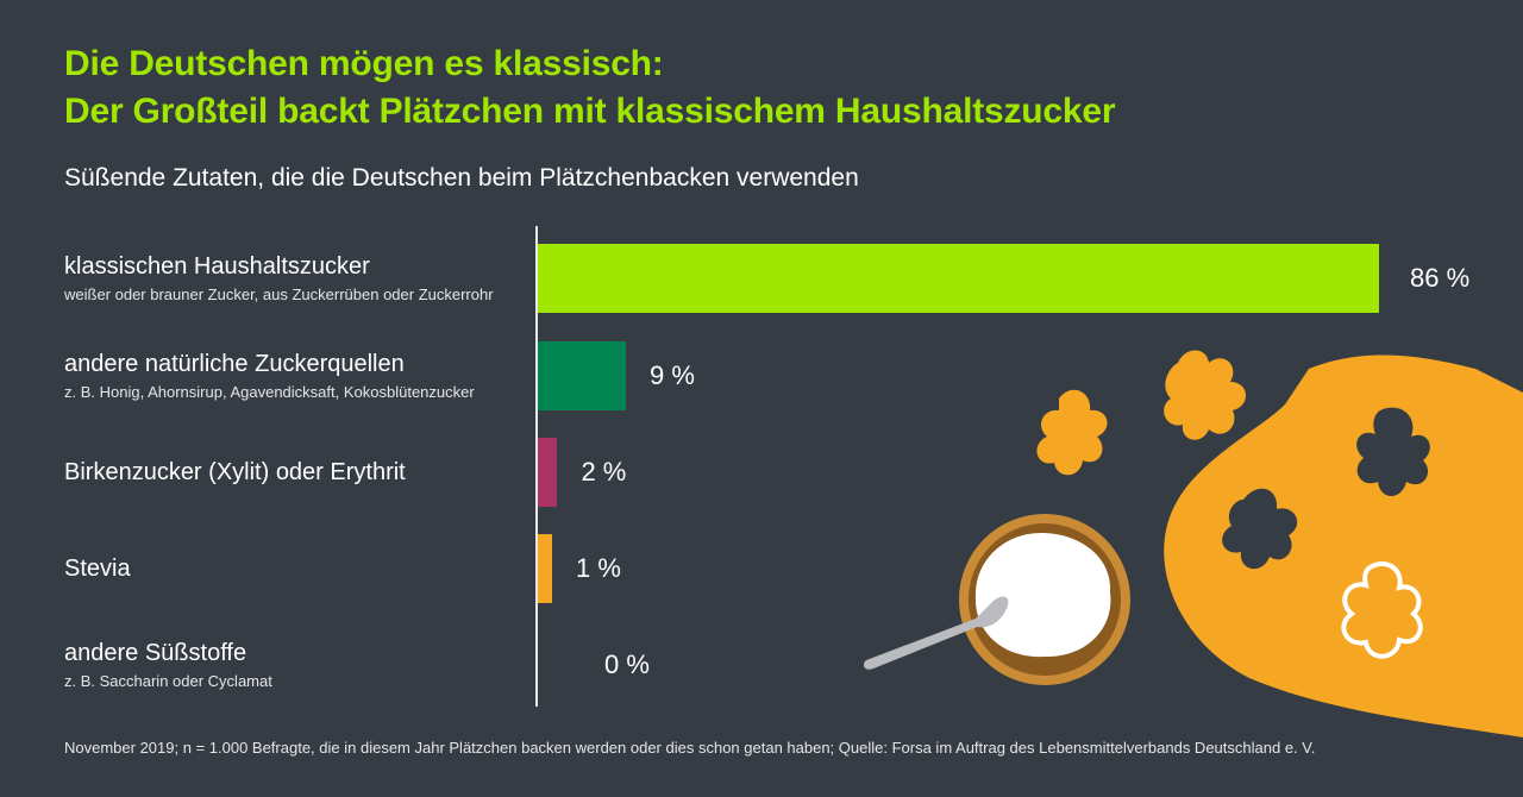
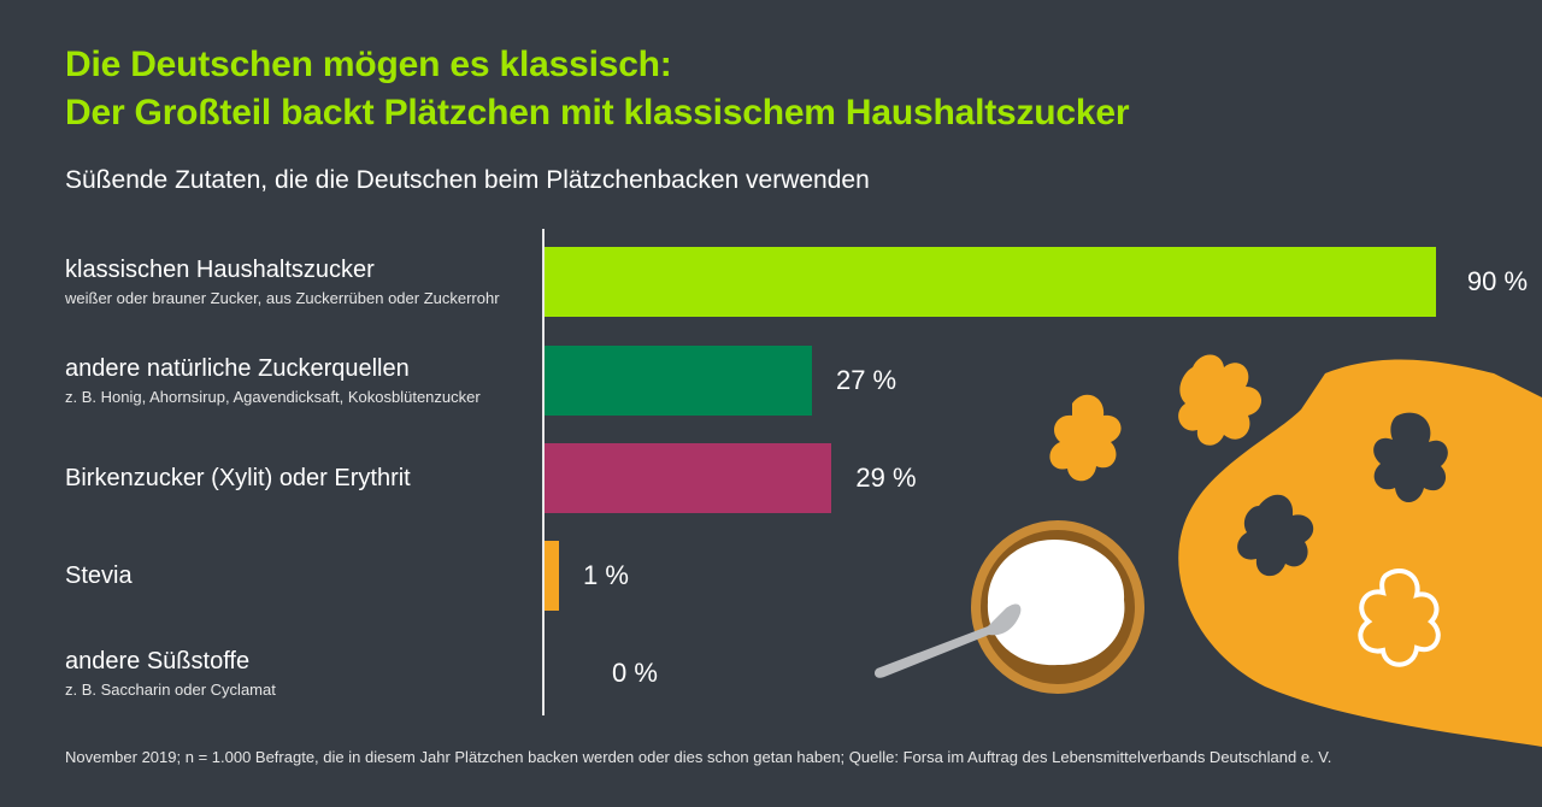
klassischen Haushaltszucker: 86 -> 90
andere natürliche Zuckerquellen: 9 -> 27
Birkenzucker (Xylit) oder Erythrit: 2 -> 29
